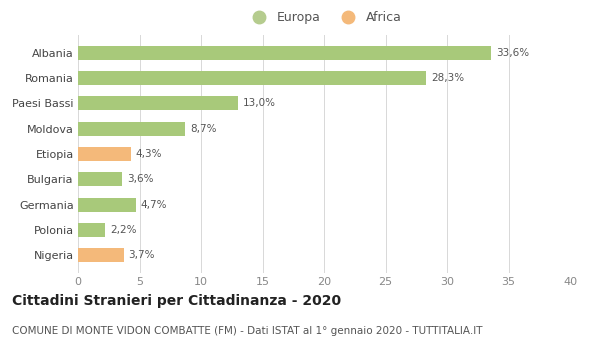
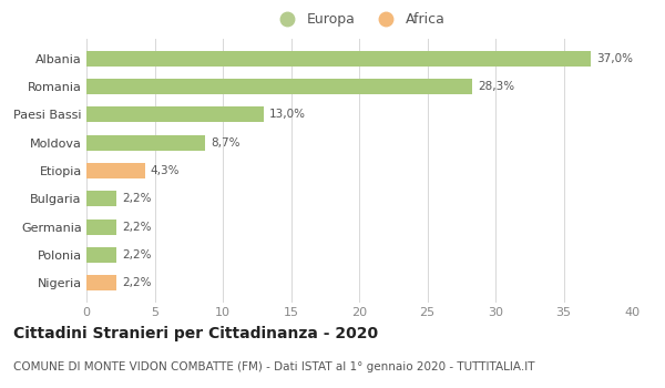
Albania: 33,6% -> 37,0%
Bulgaria: 3,6% -> 2,2%
Germania: 4,7% -> 2,2%
Nigeria: 3,7% -> 2,2%
